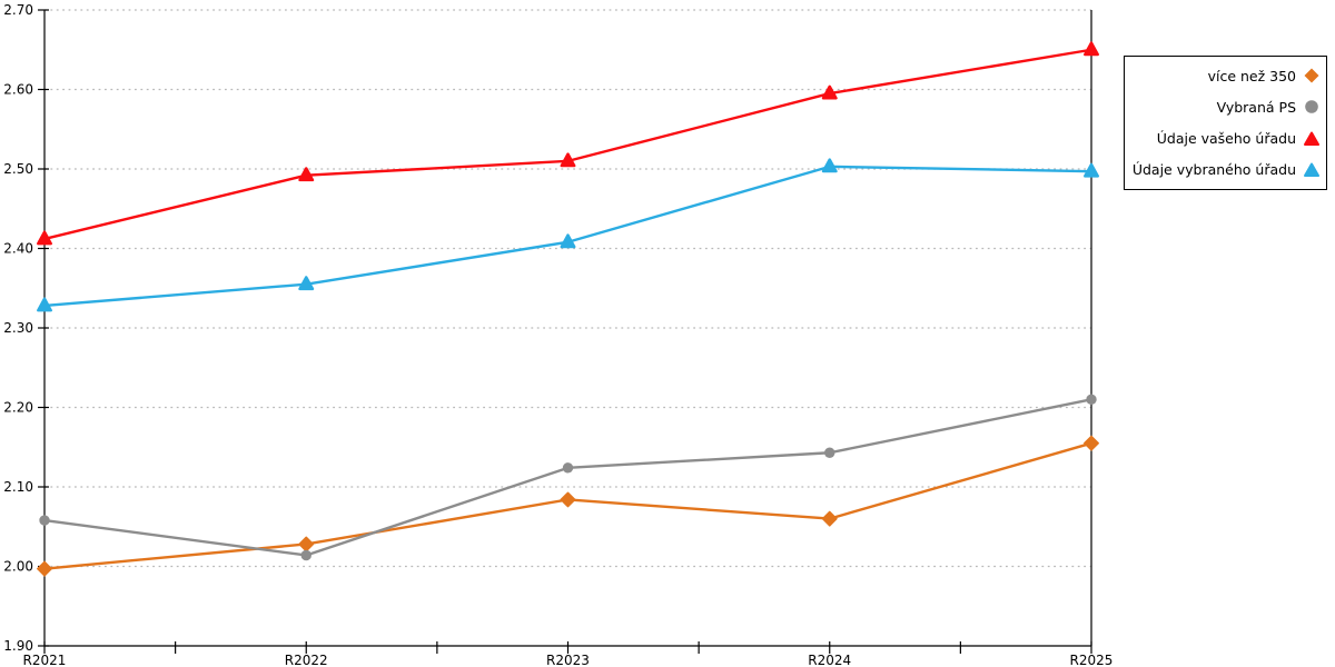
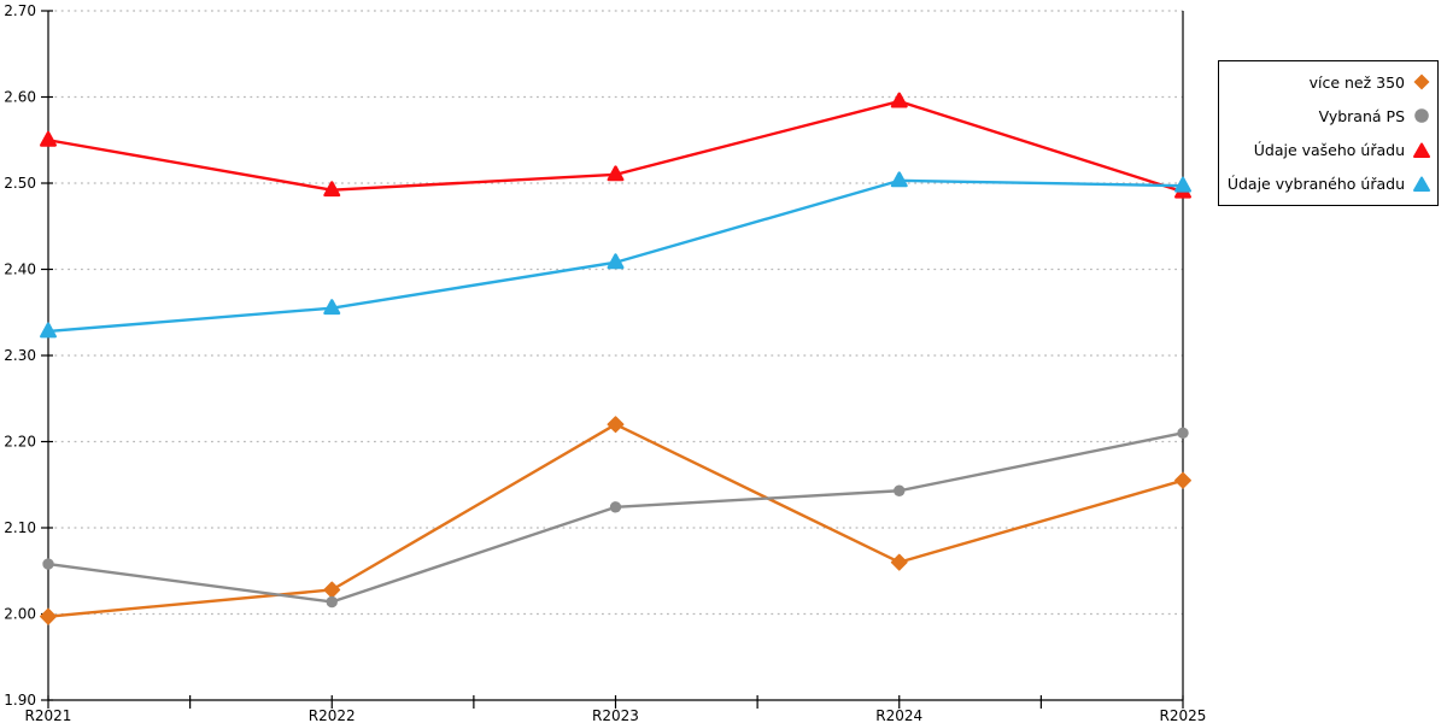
Údaje vašeho úřadu/R2021: 2.41 -> 2.55
více než 350/R2023: 2.08 -> 2.22
Údaje vašeho úřadu/R2025: 2.65 -> 2.49
